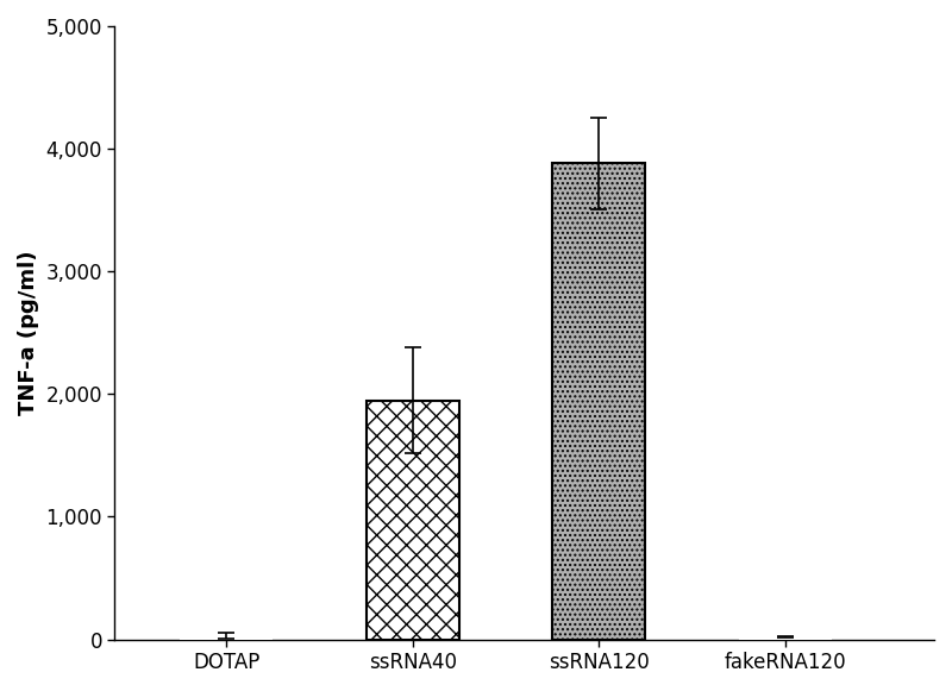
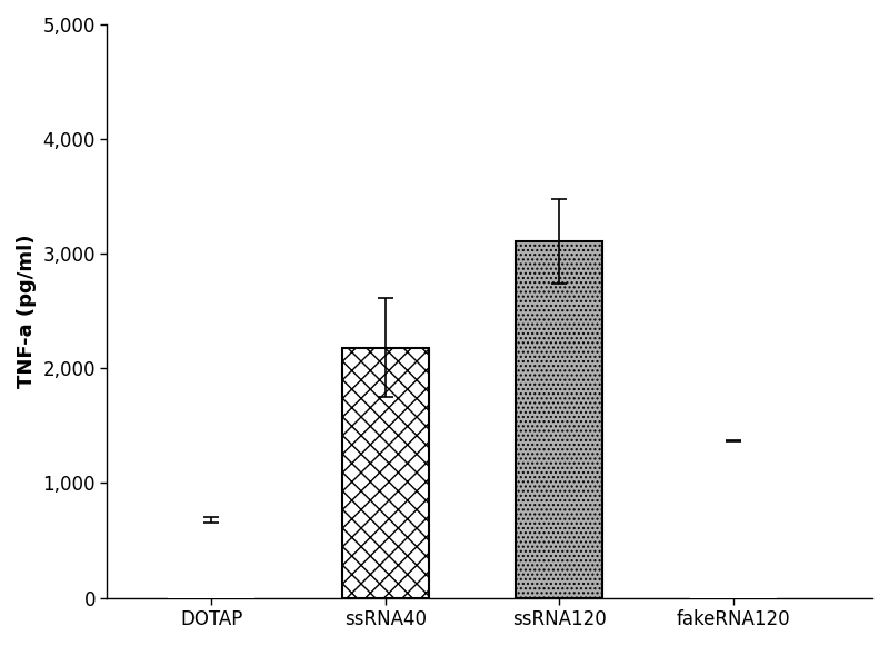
DOTAP: 30 -> 680
ssRNA40: 1,950 -> 2,180
ssRNA120: 3,880 -> 3,110
fakeRNA120: 20 -> 1,370
